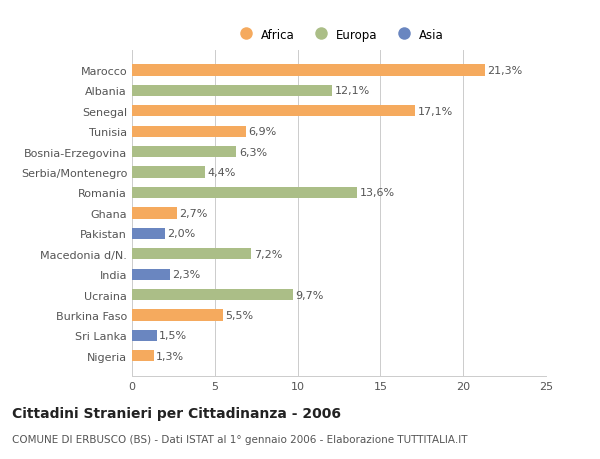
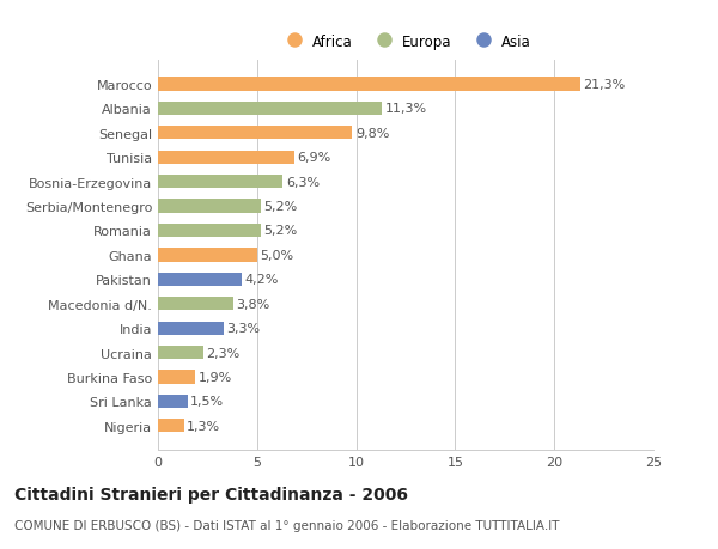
Albania: 12,1% -> 11,3%
Senegal: 17,1% -> 9,8%
Serbia/Montenegro: 4,4% -> 5,2%
Romania: 13,6% -> 5,2%
Ghana: 2,7% -> 5,0%
Pakistan: 2,0% -> 4,2%
Macedonia d/N.: 7,2% -> 3,8%
India: 2,3% -> 3,3%
Ucraina: 9,7% -> 2,3%
Burkina Faso: 5,5% -> 1,9%
